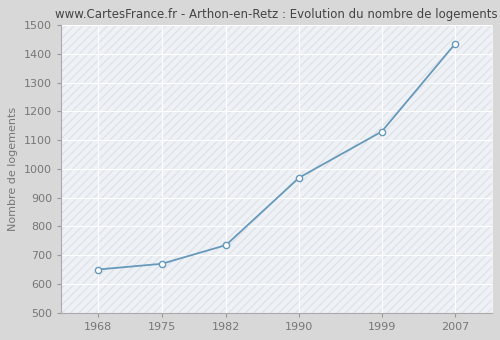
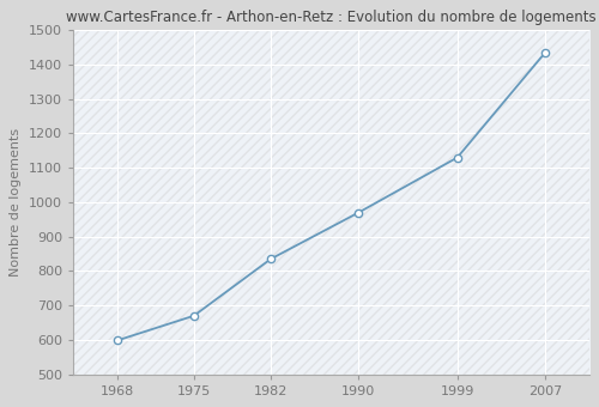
1968: 650 -> 598
1982: 735 -> 835
